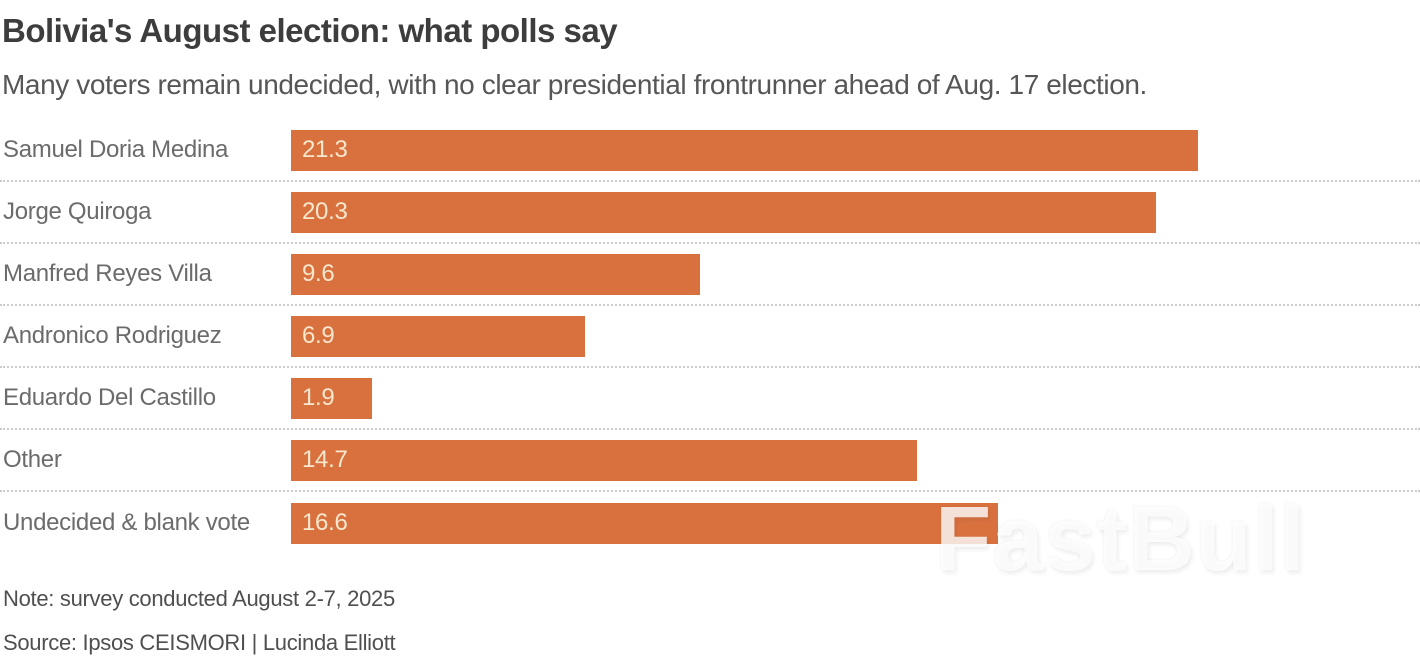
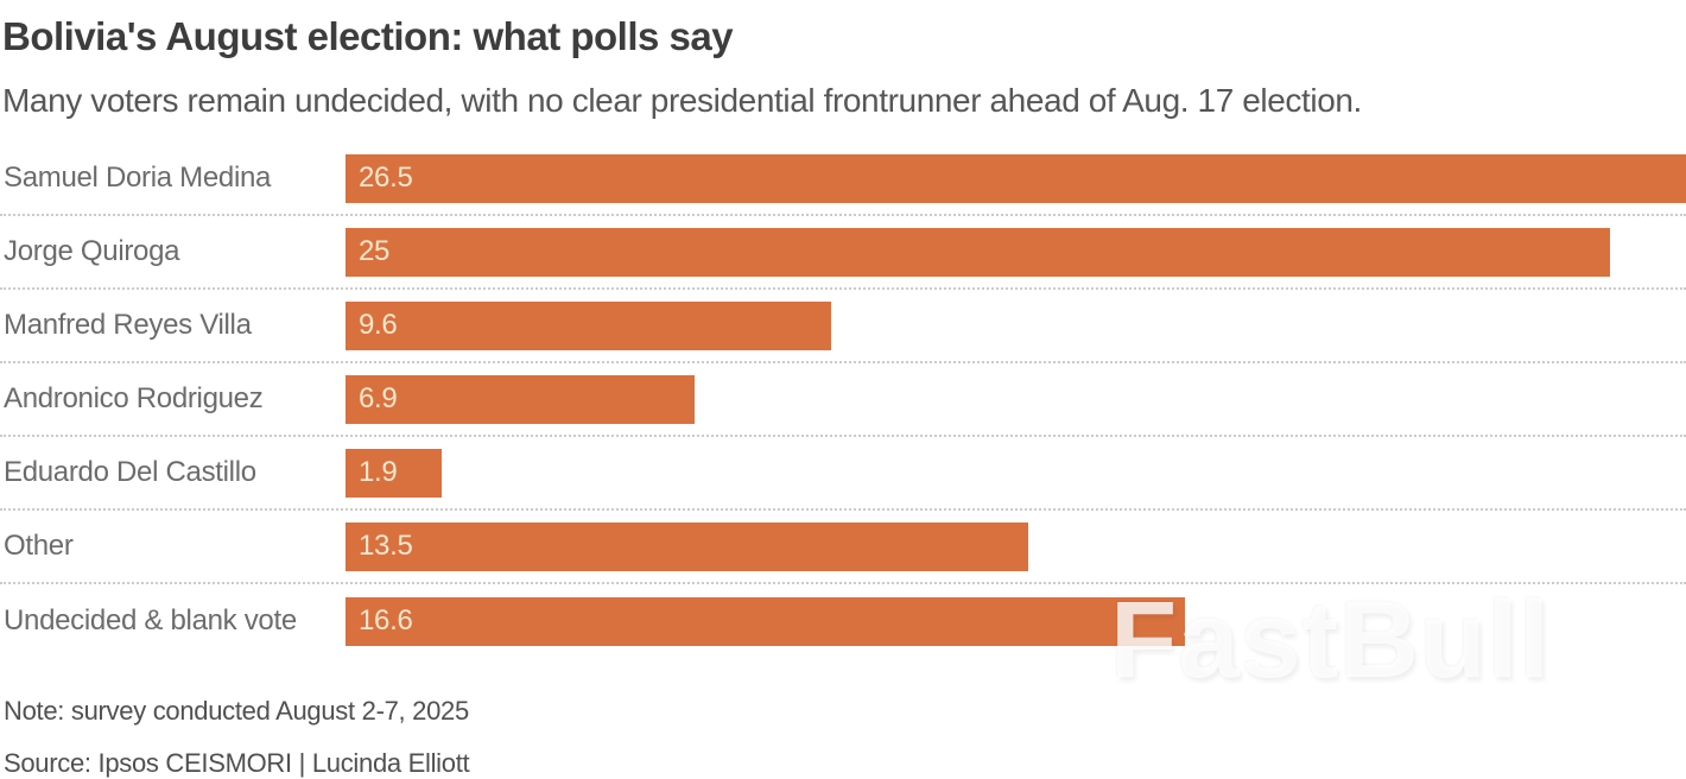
Samuel Doria Medina: 21.3 -> 26.5
Jorge Quiroga: 20.3 -> 25
Other: 14.7 -> 13.5
